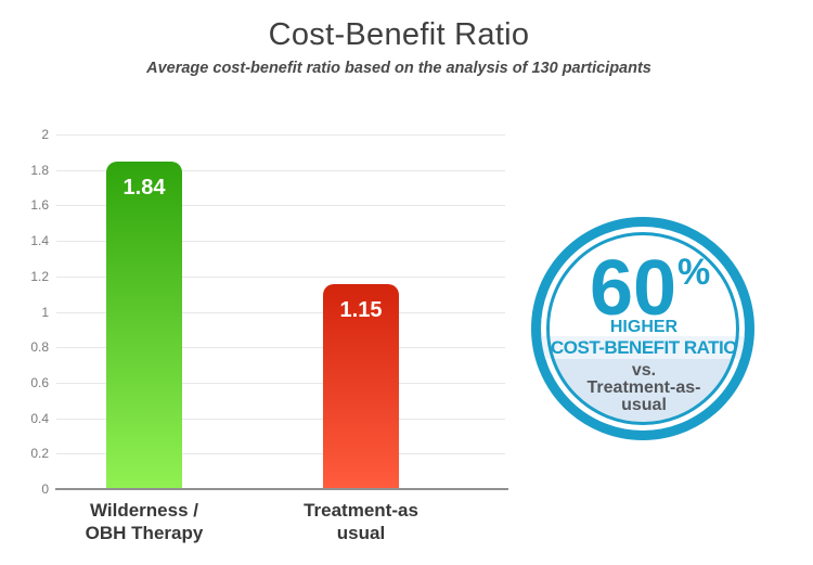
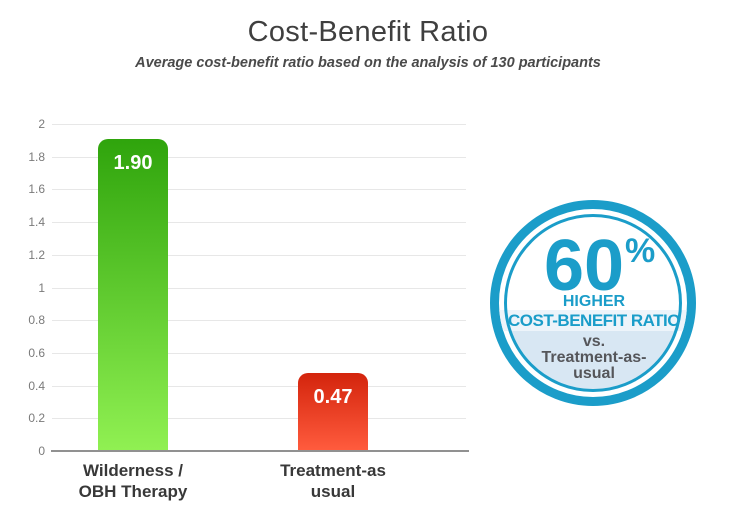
Wilderness / OBH Therapy: 1.84 -> 1.90
Treatment-as usual: 1.15 -> 0.47
